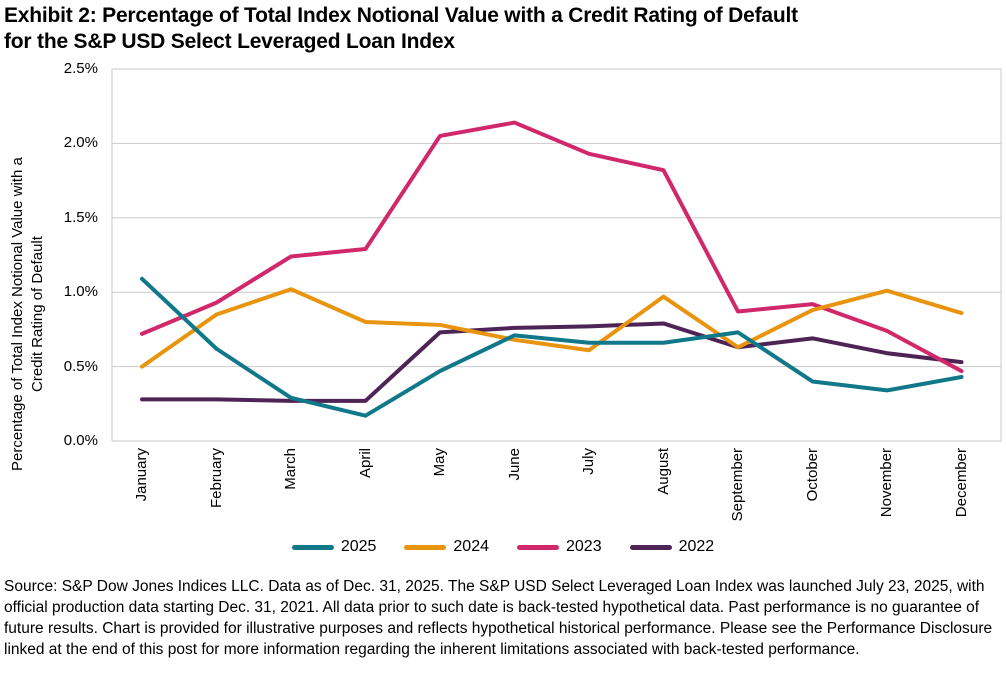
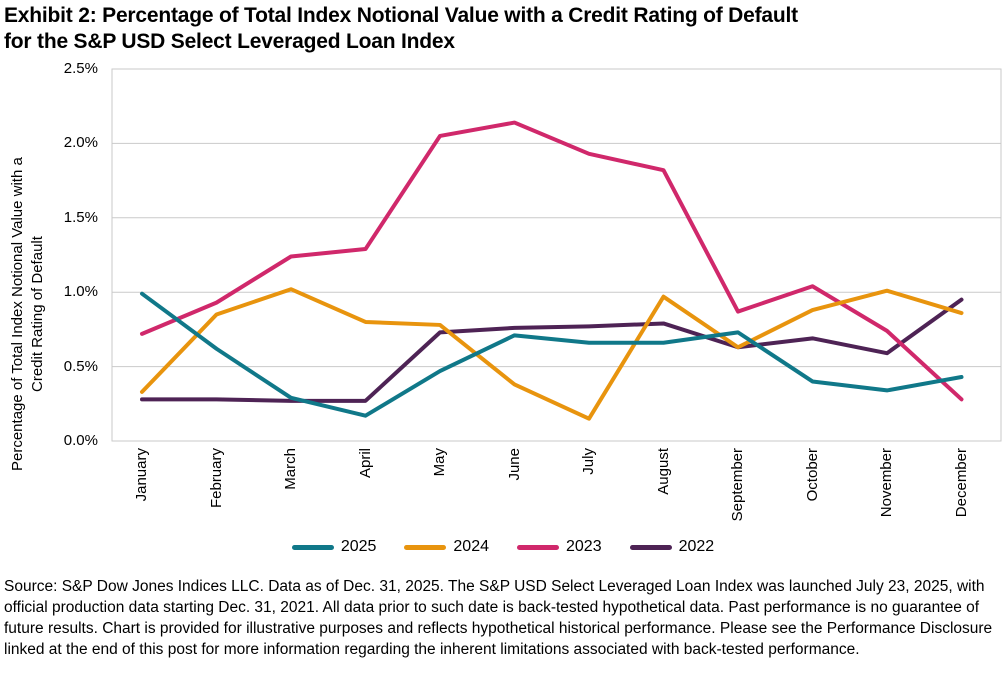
2025/January: 1.09% -> 0.99%
2024/January: 0.50% -> 0.33%
2024/June: 0.68% -> 0.38%
2024/July: 0.61% -> 0.15%
2023/October: 0.92% -> 1.04%
2023/December: 0.47% -> 0.28%
2022/December: 0.53% -> 0.95%
